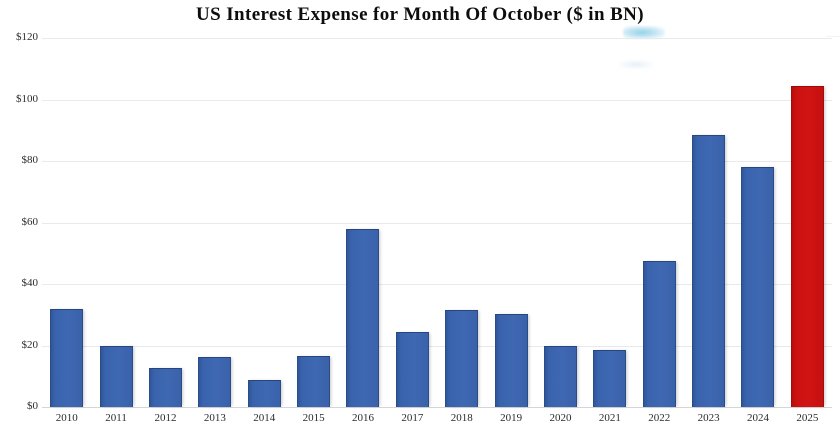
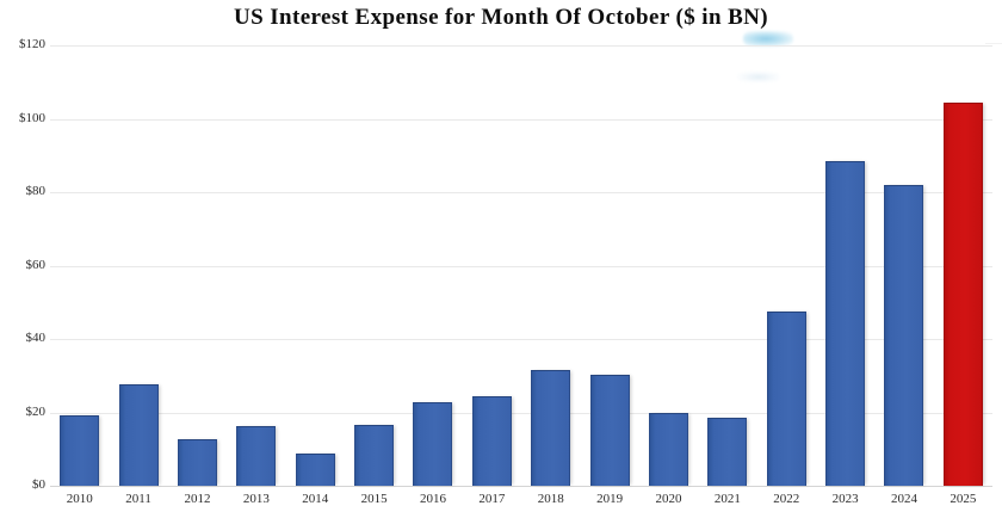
2010: $32 -> $19
2011: $20 -> $28
2016: $58 -> $23
2024: $78 -> $82
